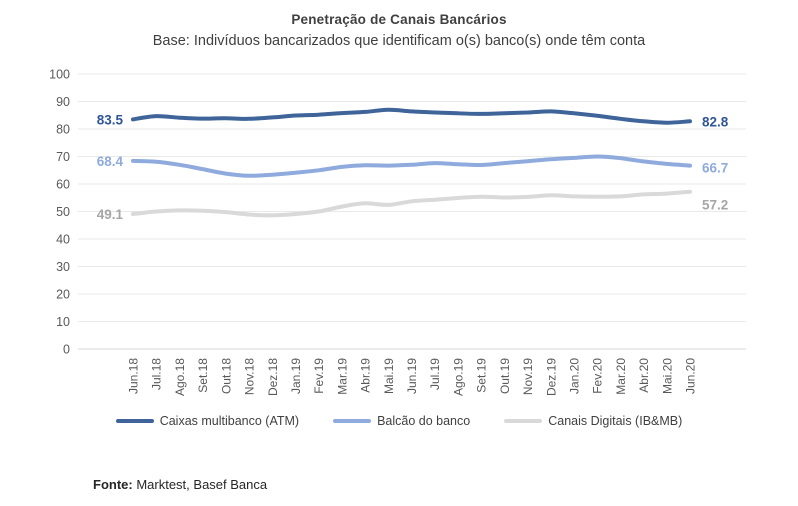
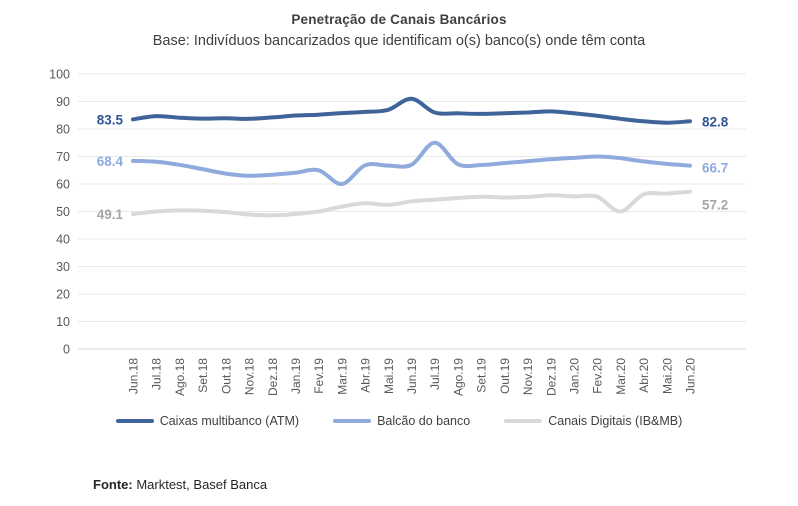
Balcão do banco/Mar.19: 66 -> 60
Caixas multibanco (ATM)/Jun.19: 86 -> 91
Balcão do banco/Jul.19: 68 -> 75
Canais Digitais (IB&MB)/Mar.20: 56 -> 50
